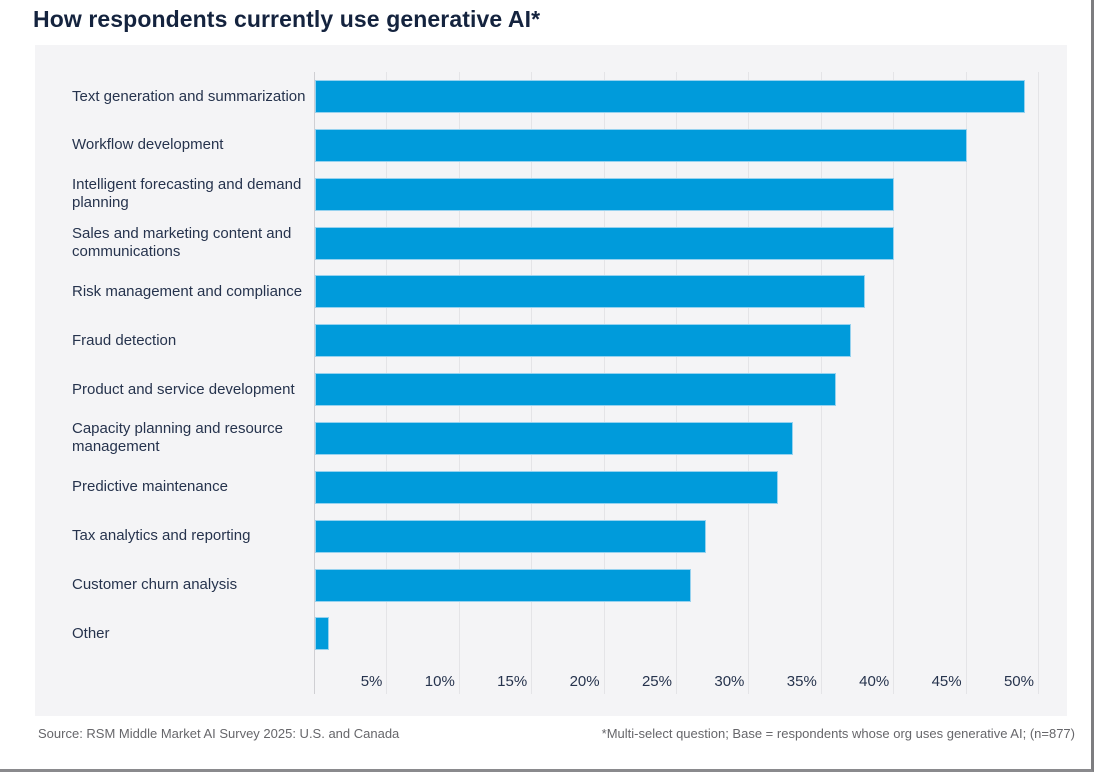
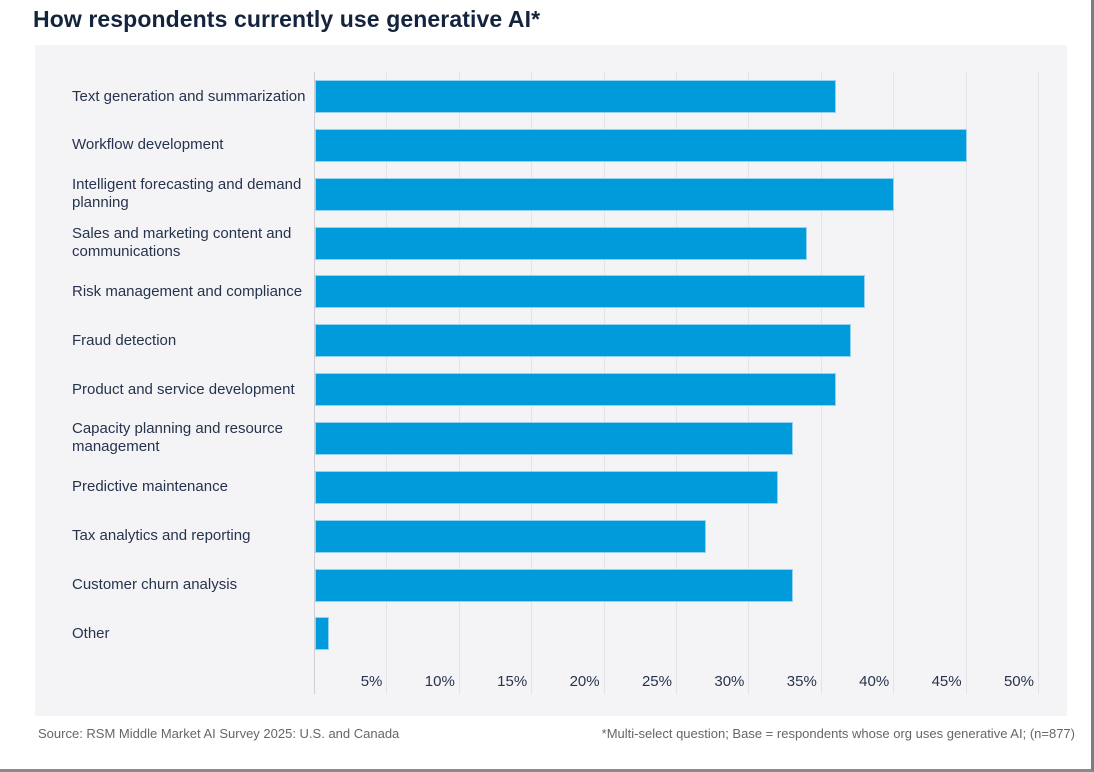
Text generation and summarization: 49% -> 36%
Sales and marketing content and communications: 40% -> 34%
Customer churn analysis: 26% -> 33%
